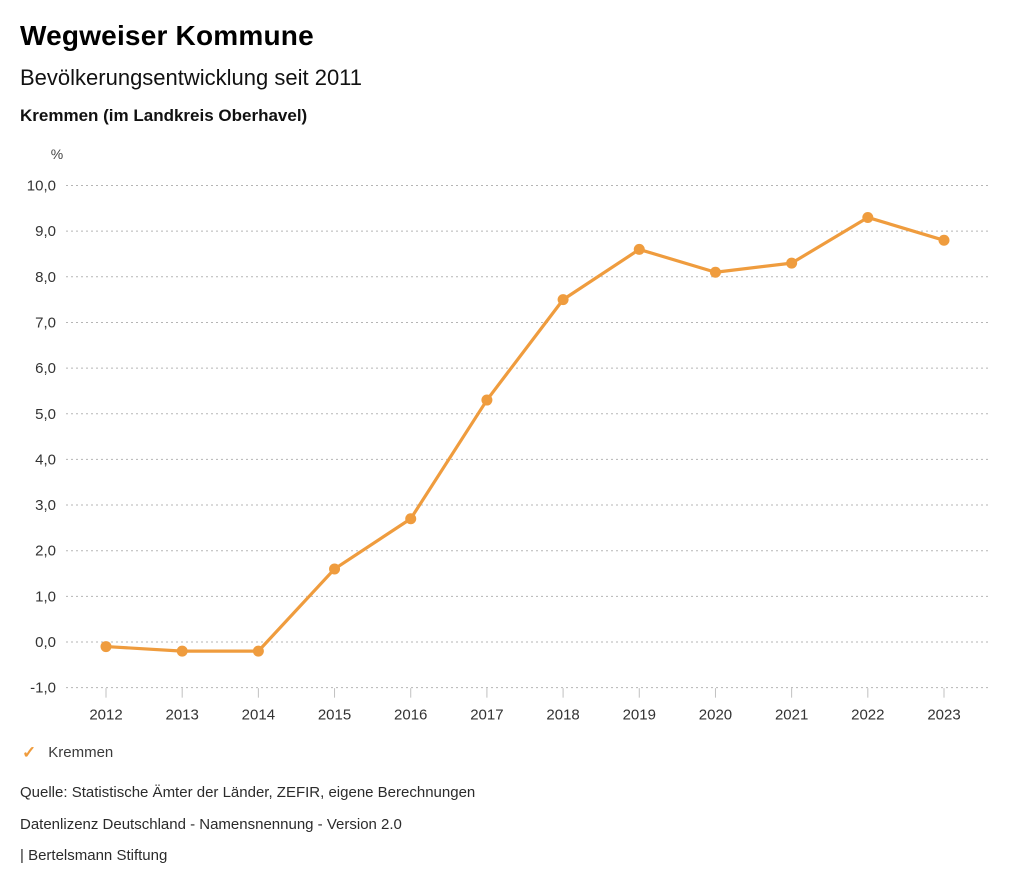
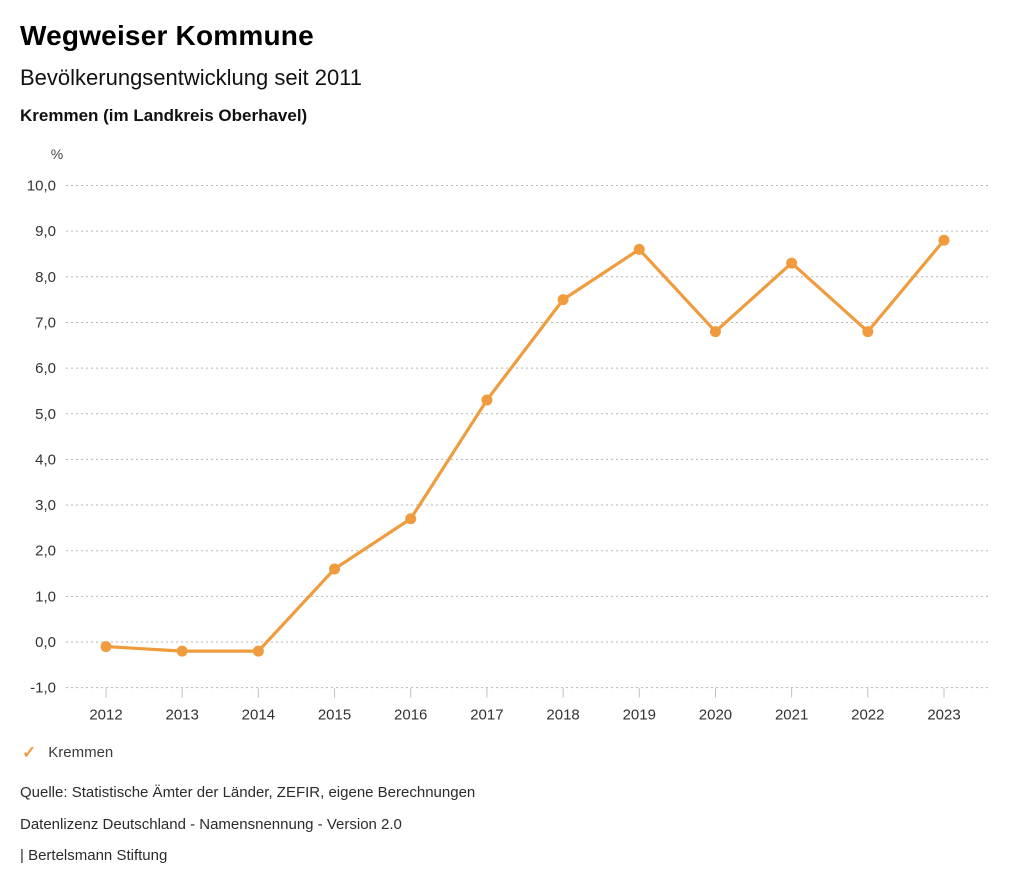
2020: 8,1 -> 6,8
2022: 9,3 -> 6,8
